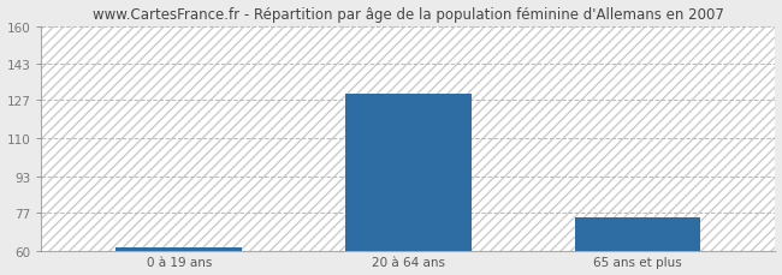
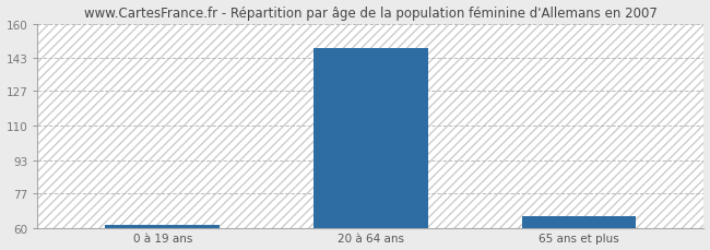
20 à 64 ans: 130 -> 148
65 ans et plus: 75 -> 66
